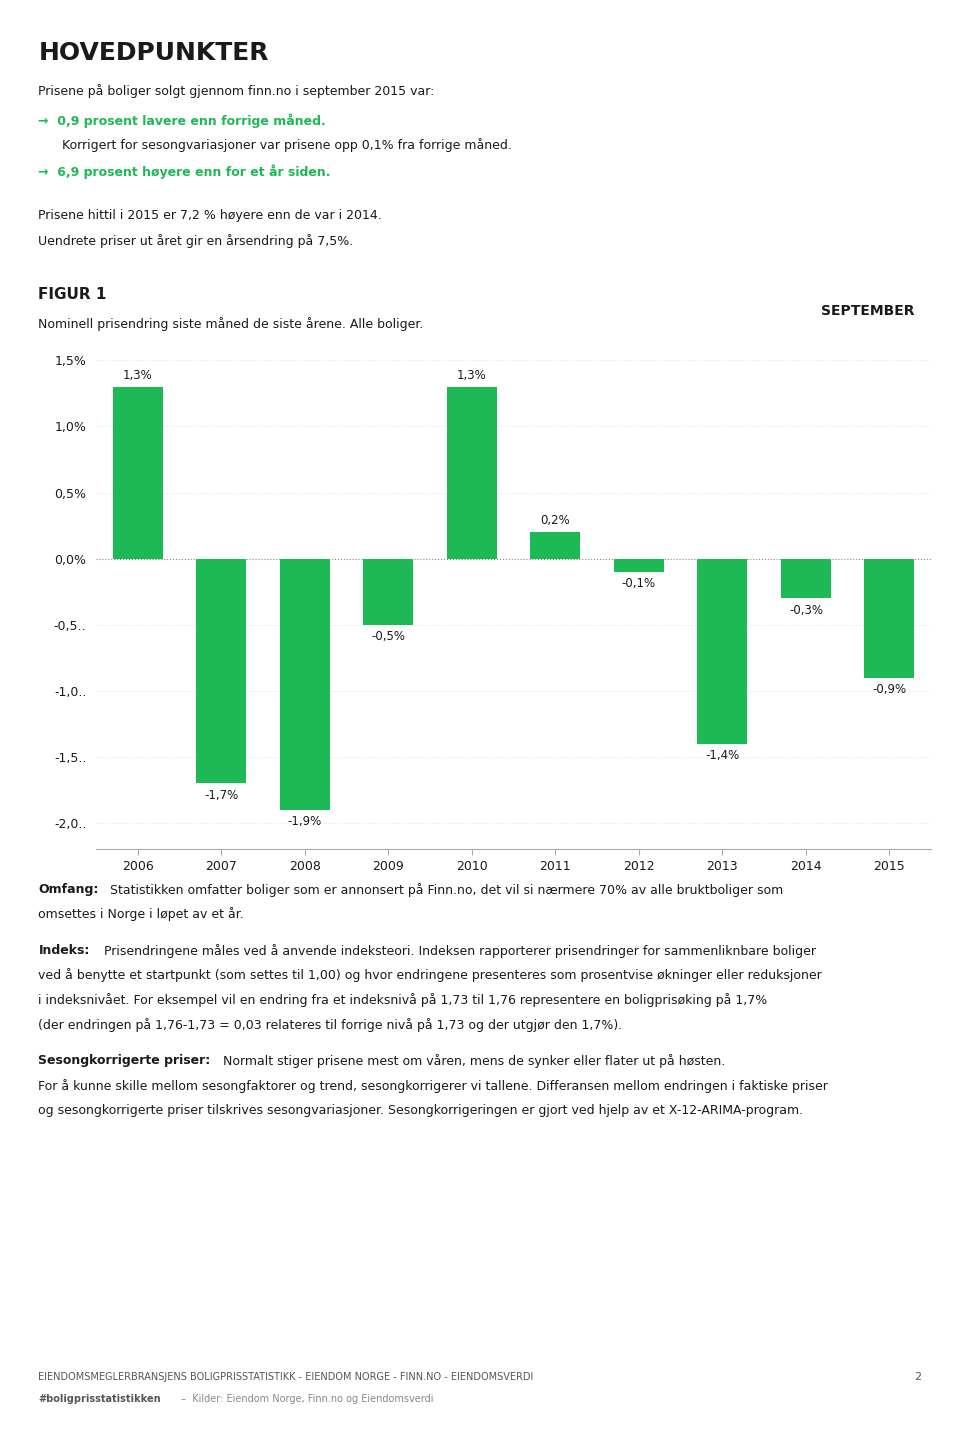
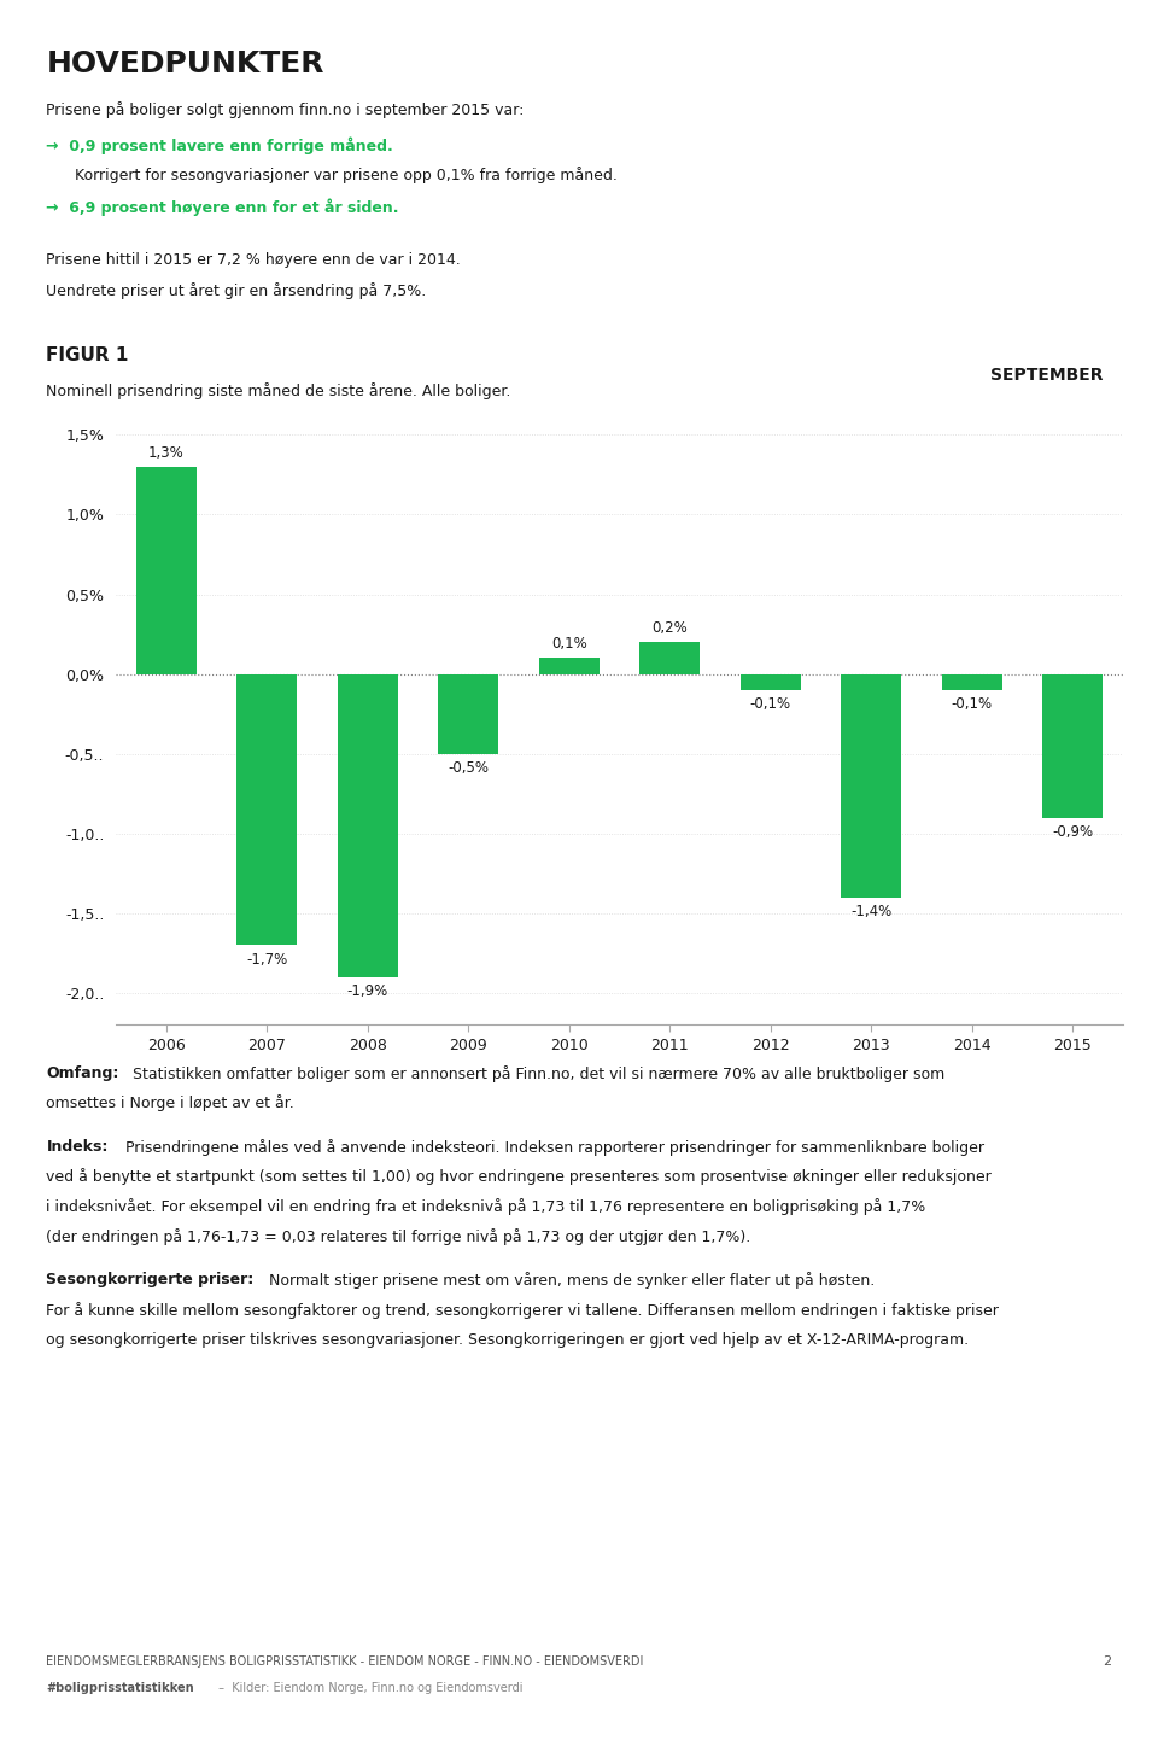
2010: 1,3% -> 0,1%
2014: -0,3% -> -0,1%
